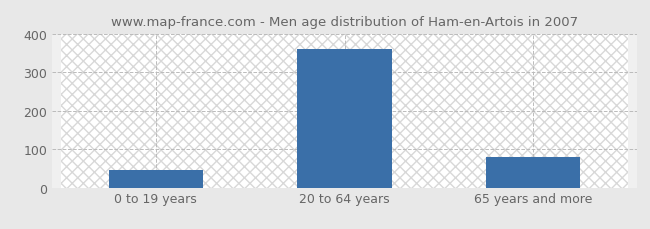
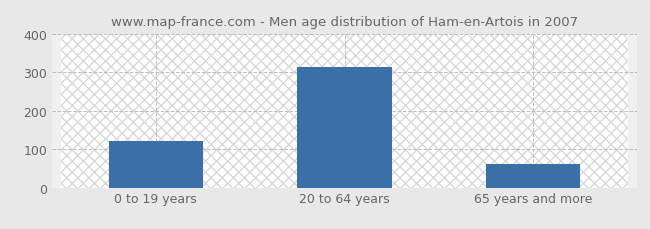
0 to 19 years: 45 -> 122
20 to 64 years: 360 -> 314
65 years and more: 80 -> 60
